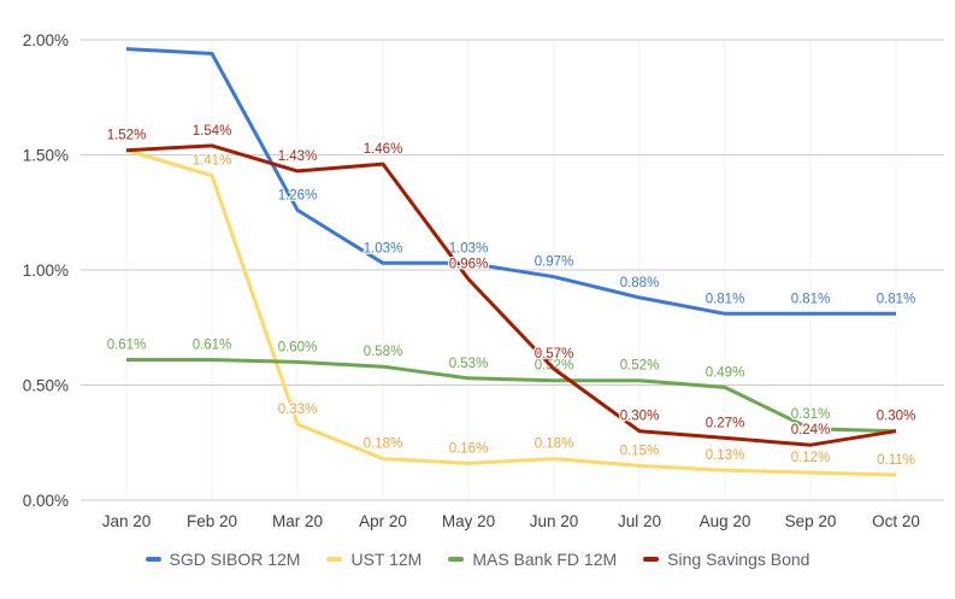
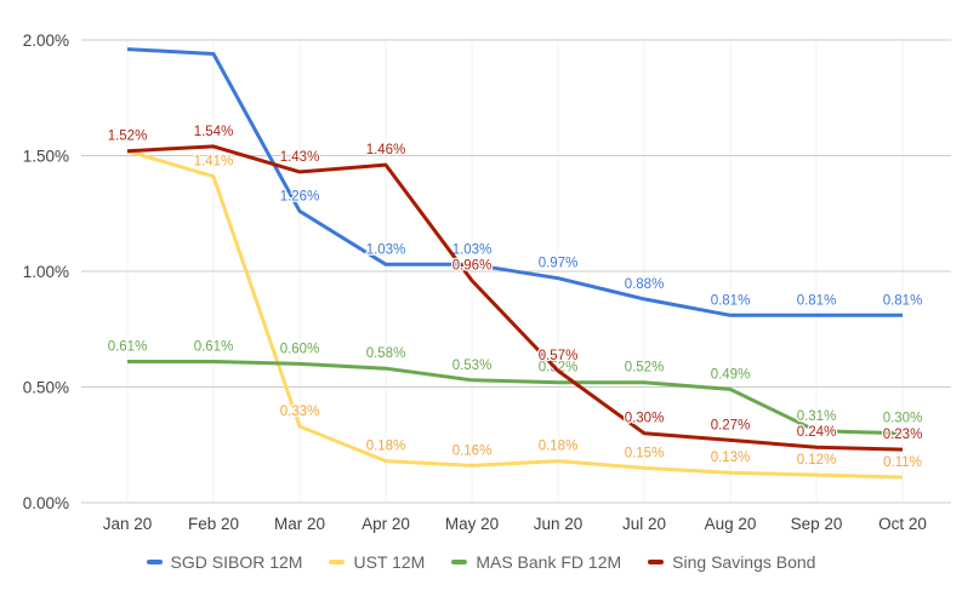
Sing Savings Bond/Oct 20: 0.30% -> 0.23%
